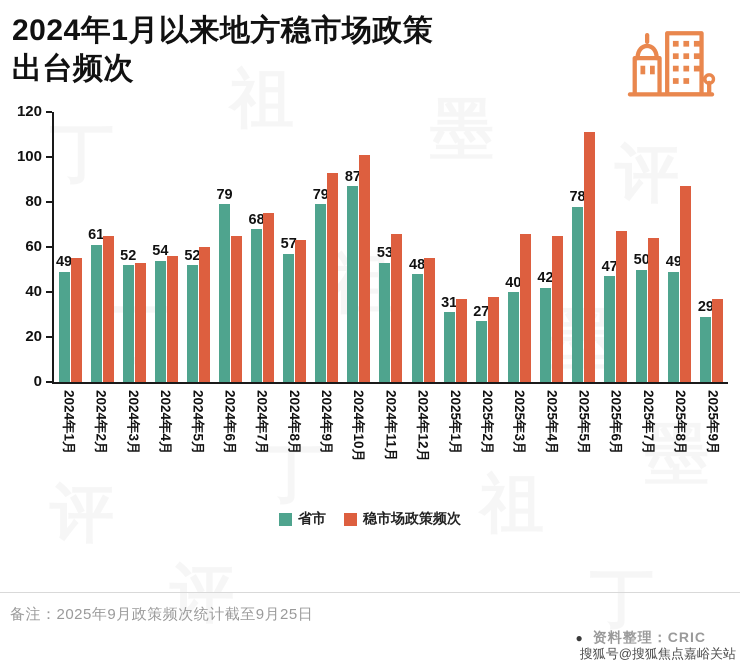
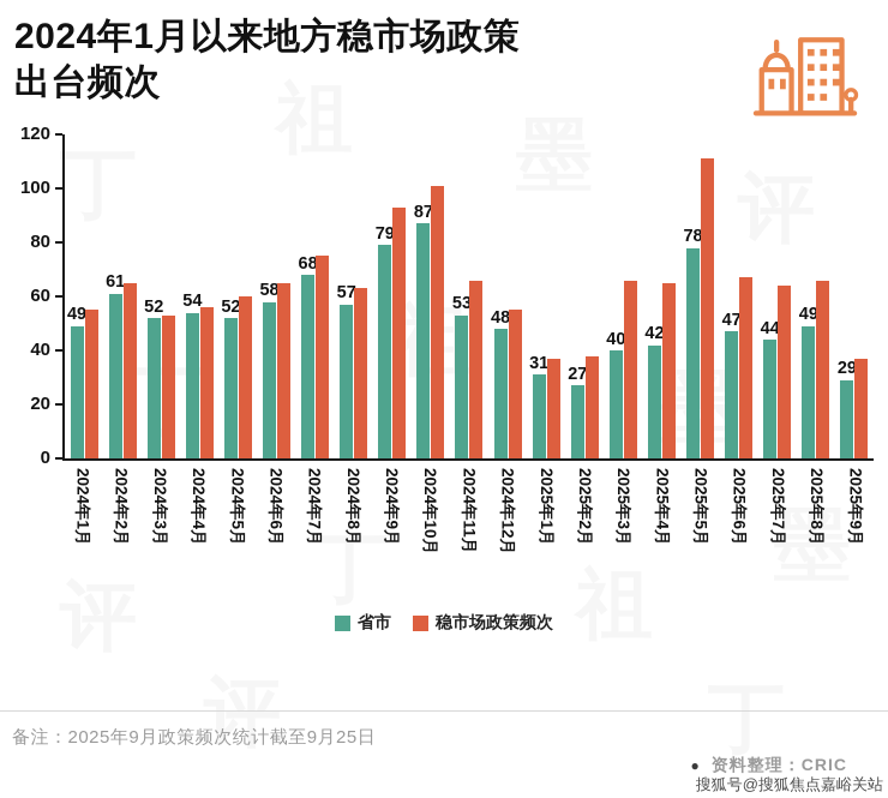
省市/2024年6月: 79 -> 58
省市/2025年7月: 50 -> 44
稳市场政策频次/2025年8月: 87 -> 66
